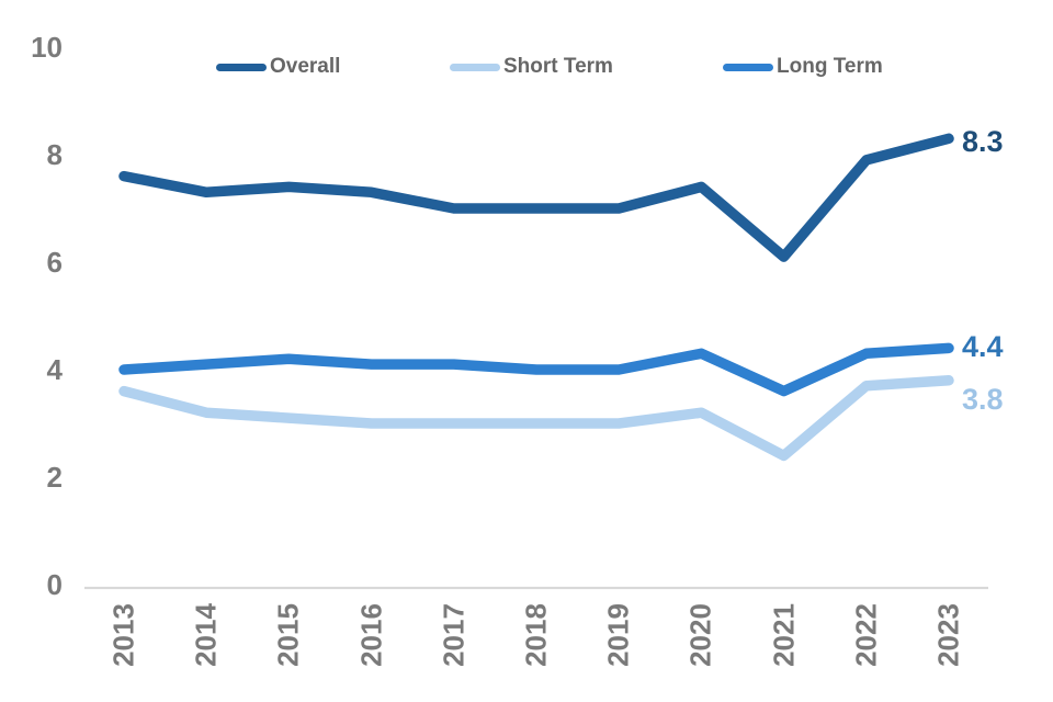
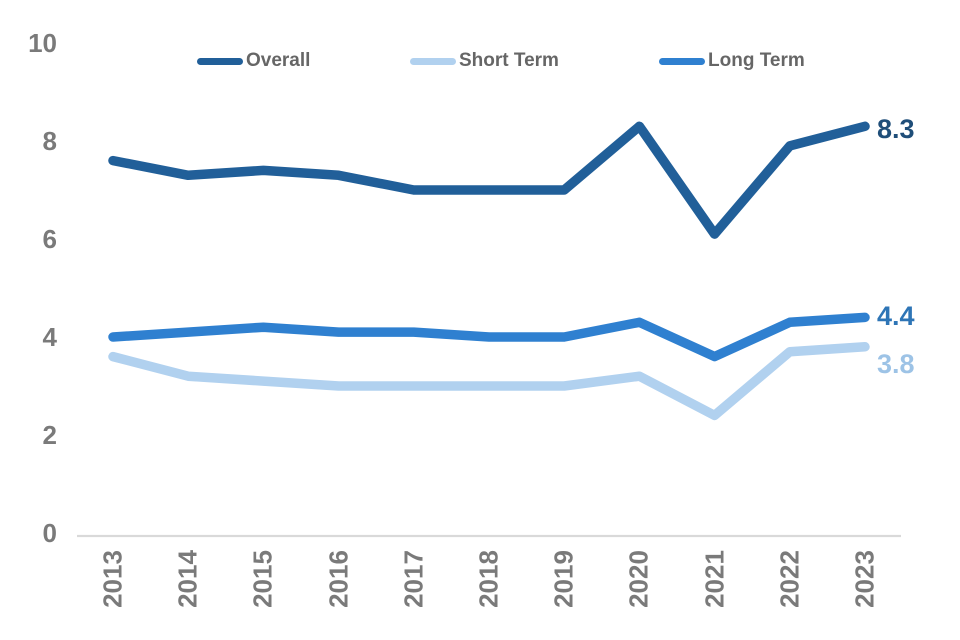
Overall/2020: 7.4 -> 8.3
